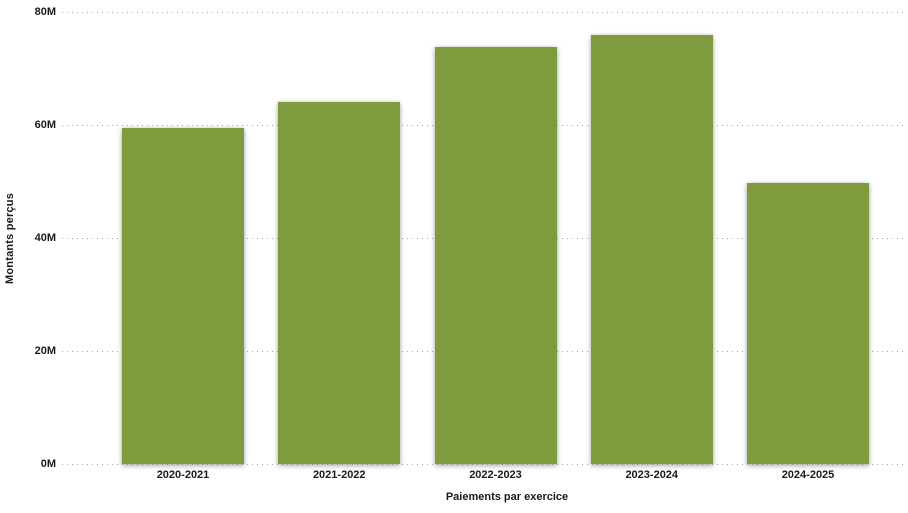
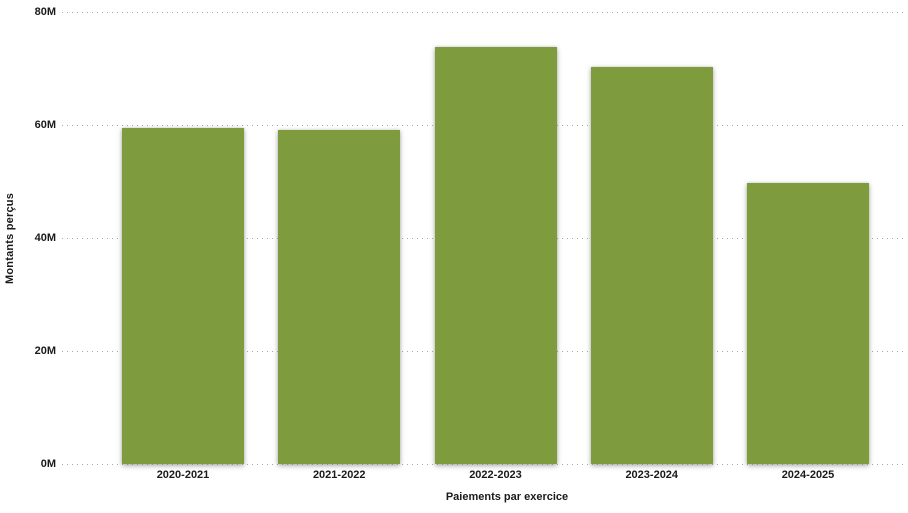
2021-2022: 64M -> 59M
2023-2024: 76M -> 70M
